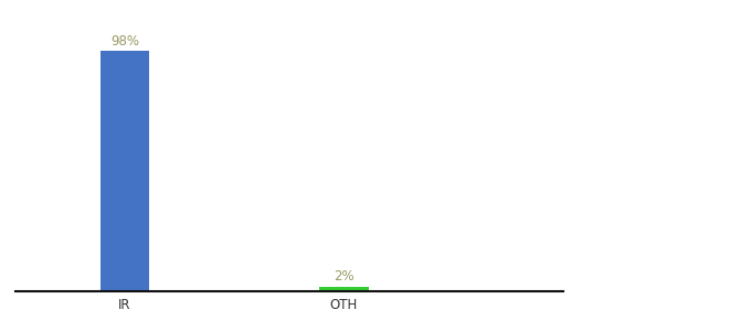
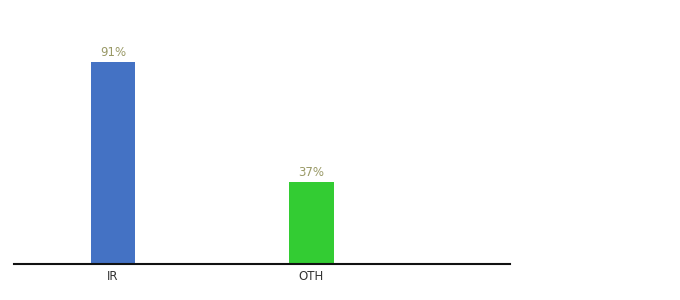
IR: 98% -> 91%
OTH: 2% -> 37%
